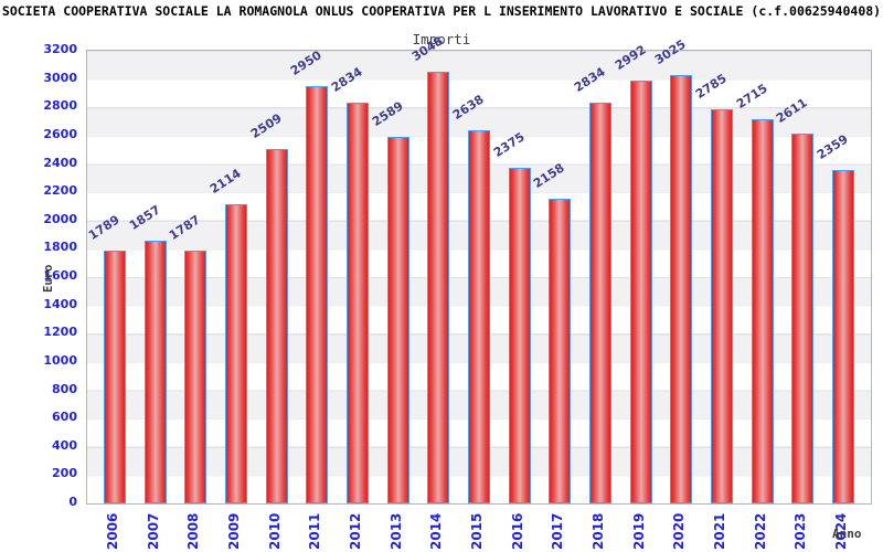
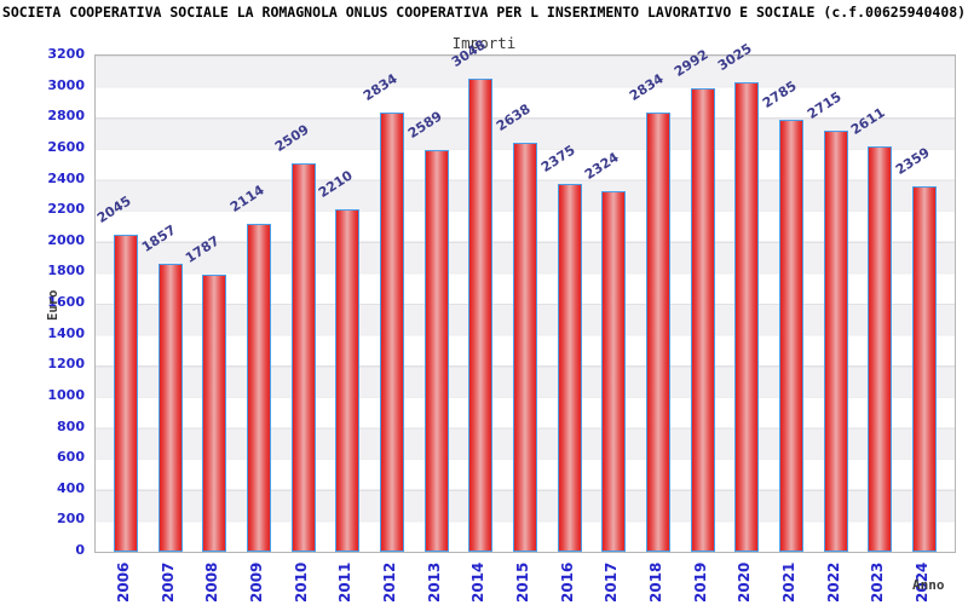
2006: 1789 -> 2045
2011: 2950 -> 2210
2017: 2158 -> 2324
